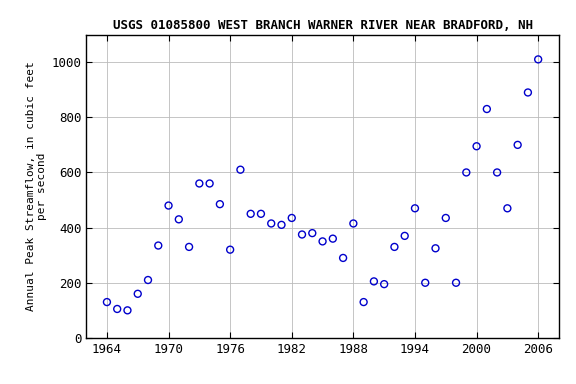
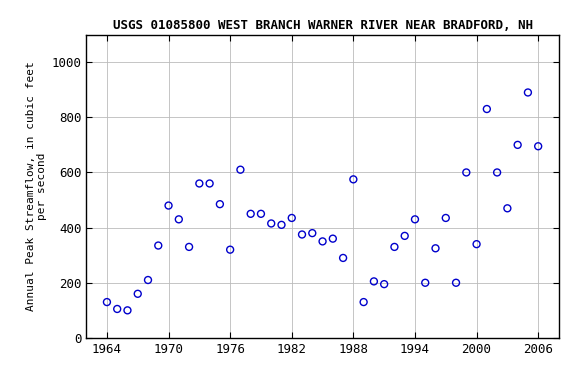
1988: 415 -> 575
1994: 470 -> 430
2000: 695 -> 340
2006: 1010 -> 695
